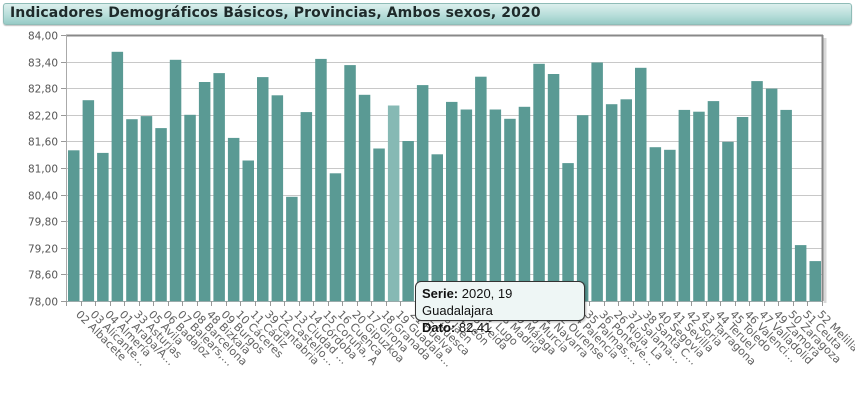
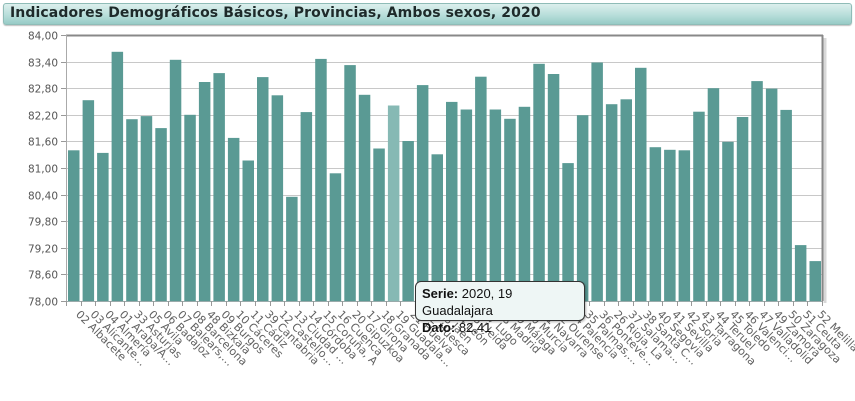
42 Soria: 82,3 -> 81,4
44 Teruel: 82,5 -> 82,8
